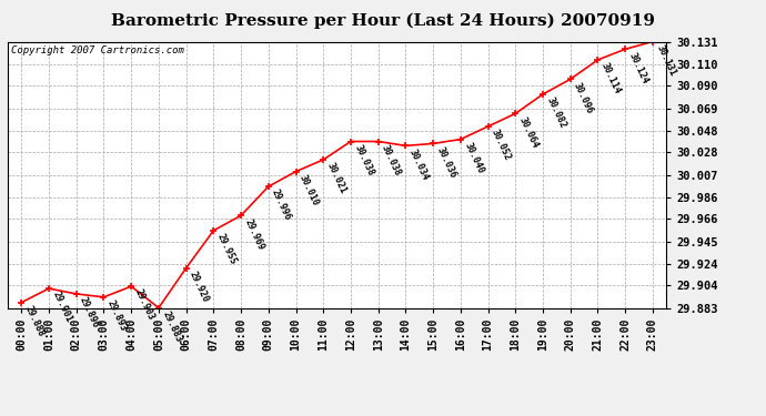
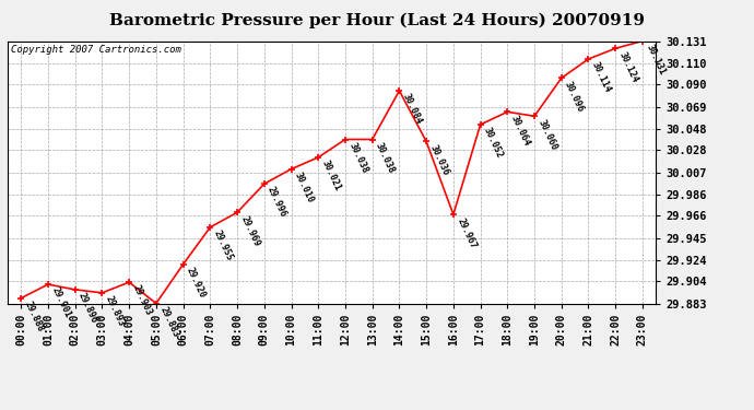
14:00: 30.034 -> 30.084
16:00: 30.040 -> 29.967
19:00: 30.082 -> 30.060
